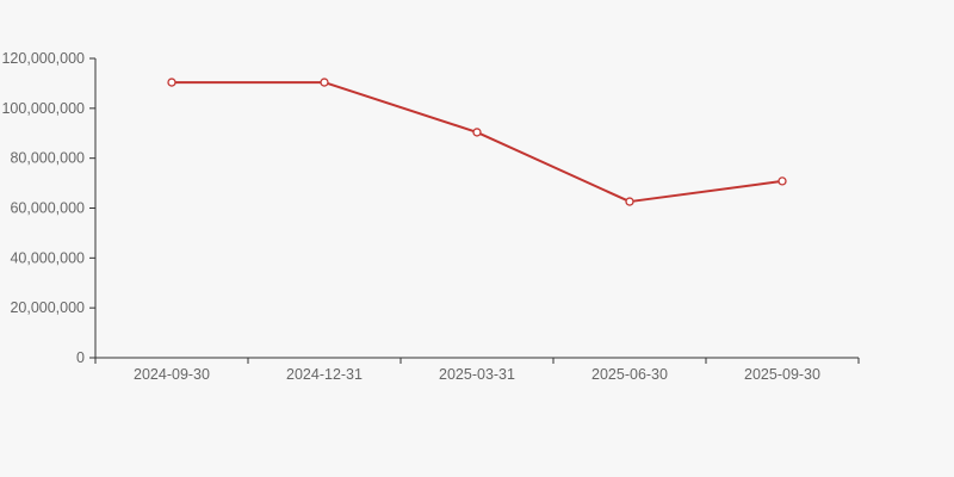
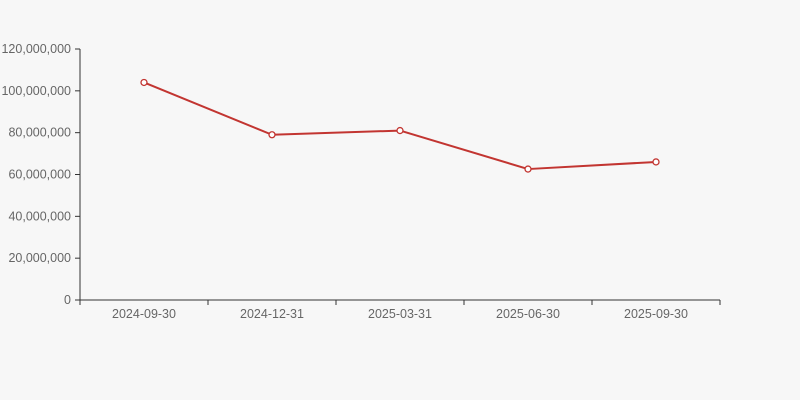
2024-09-30: 110000000 -> 104000000
2024-12-31: 110000000 -> 79000000
2025-03-31: 90000000 -> 81000000
2025-09-30: 71000000 -> 66000000
